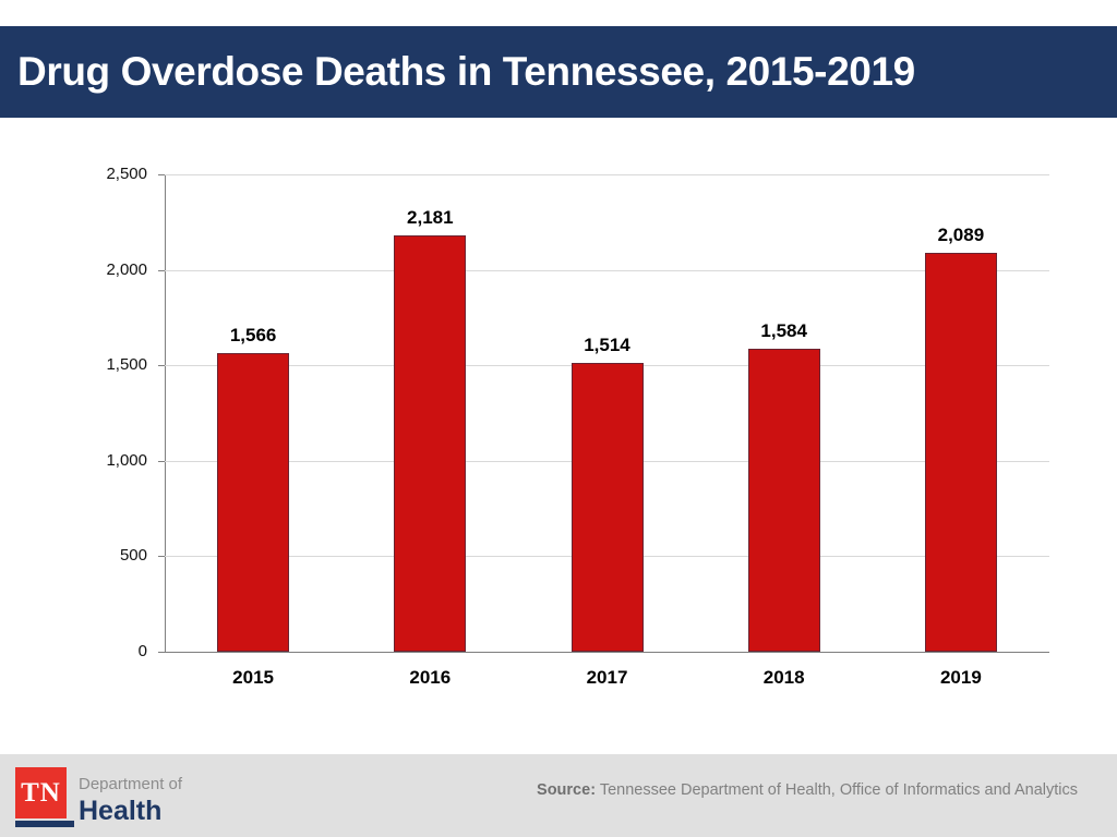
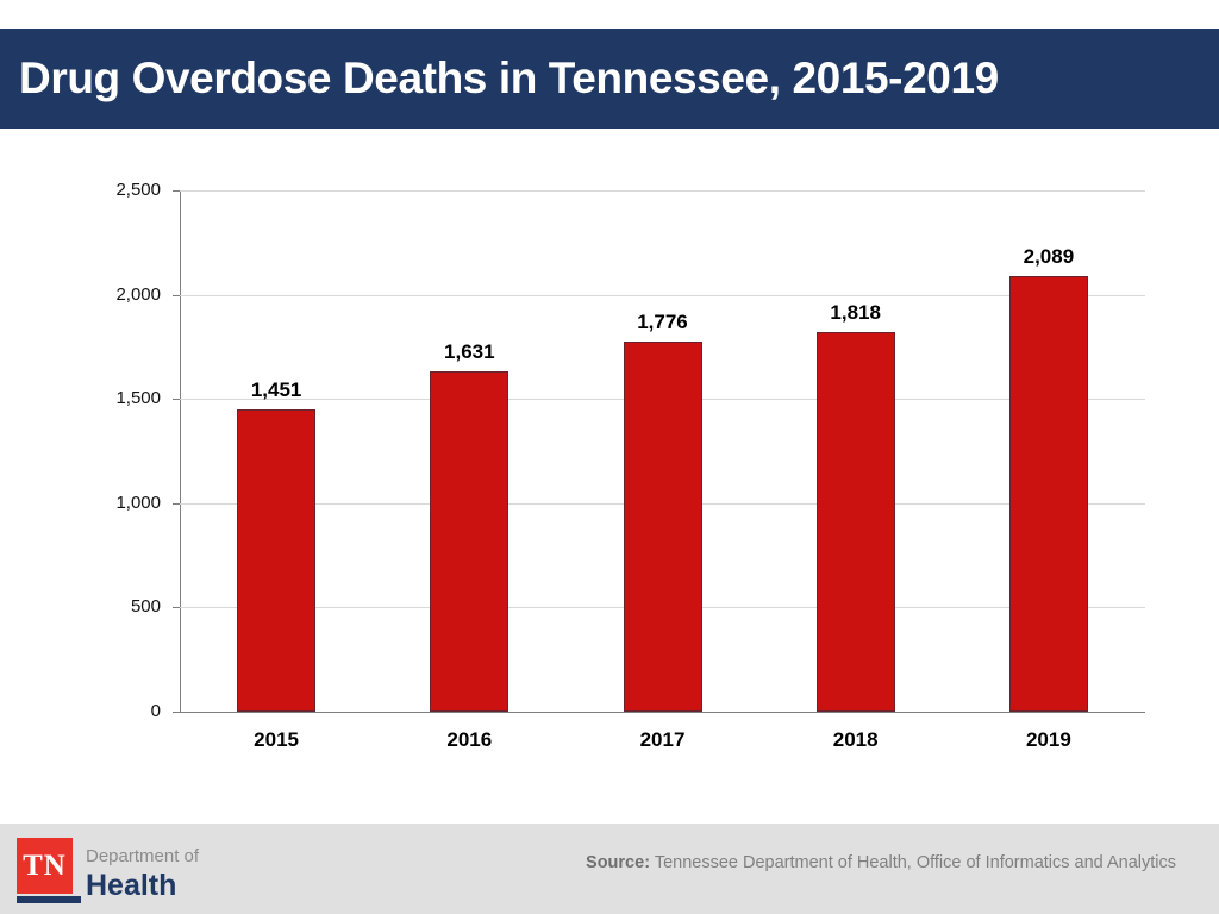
2015: 1,566 -> 1,451
2016: 2,181 -> 1,631
2017: 1,514 -> 1,776
2018: 1,584 -> 1,818
